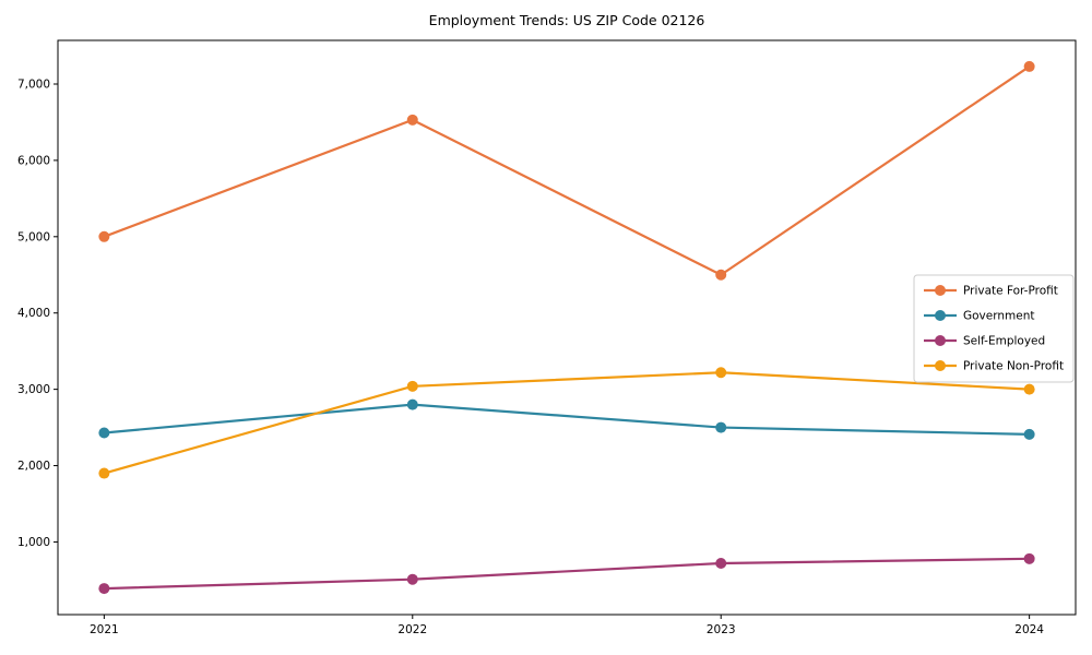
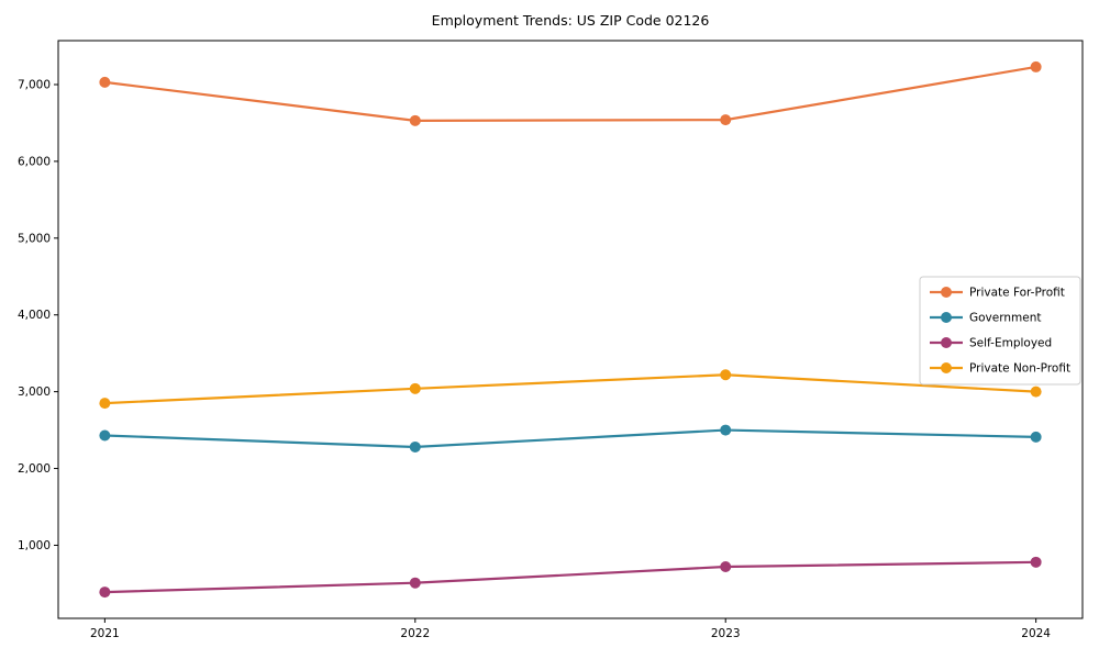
Private For-Profit/2021: 5000 -> 7000
Private Non-Profit/2021: 1900 -> 2800
Government/2022: 2800 -> 2300
Private For-Profit/2023: 4500 -> 6500
